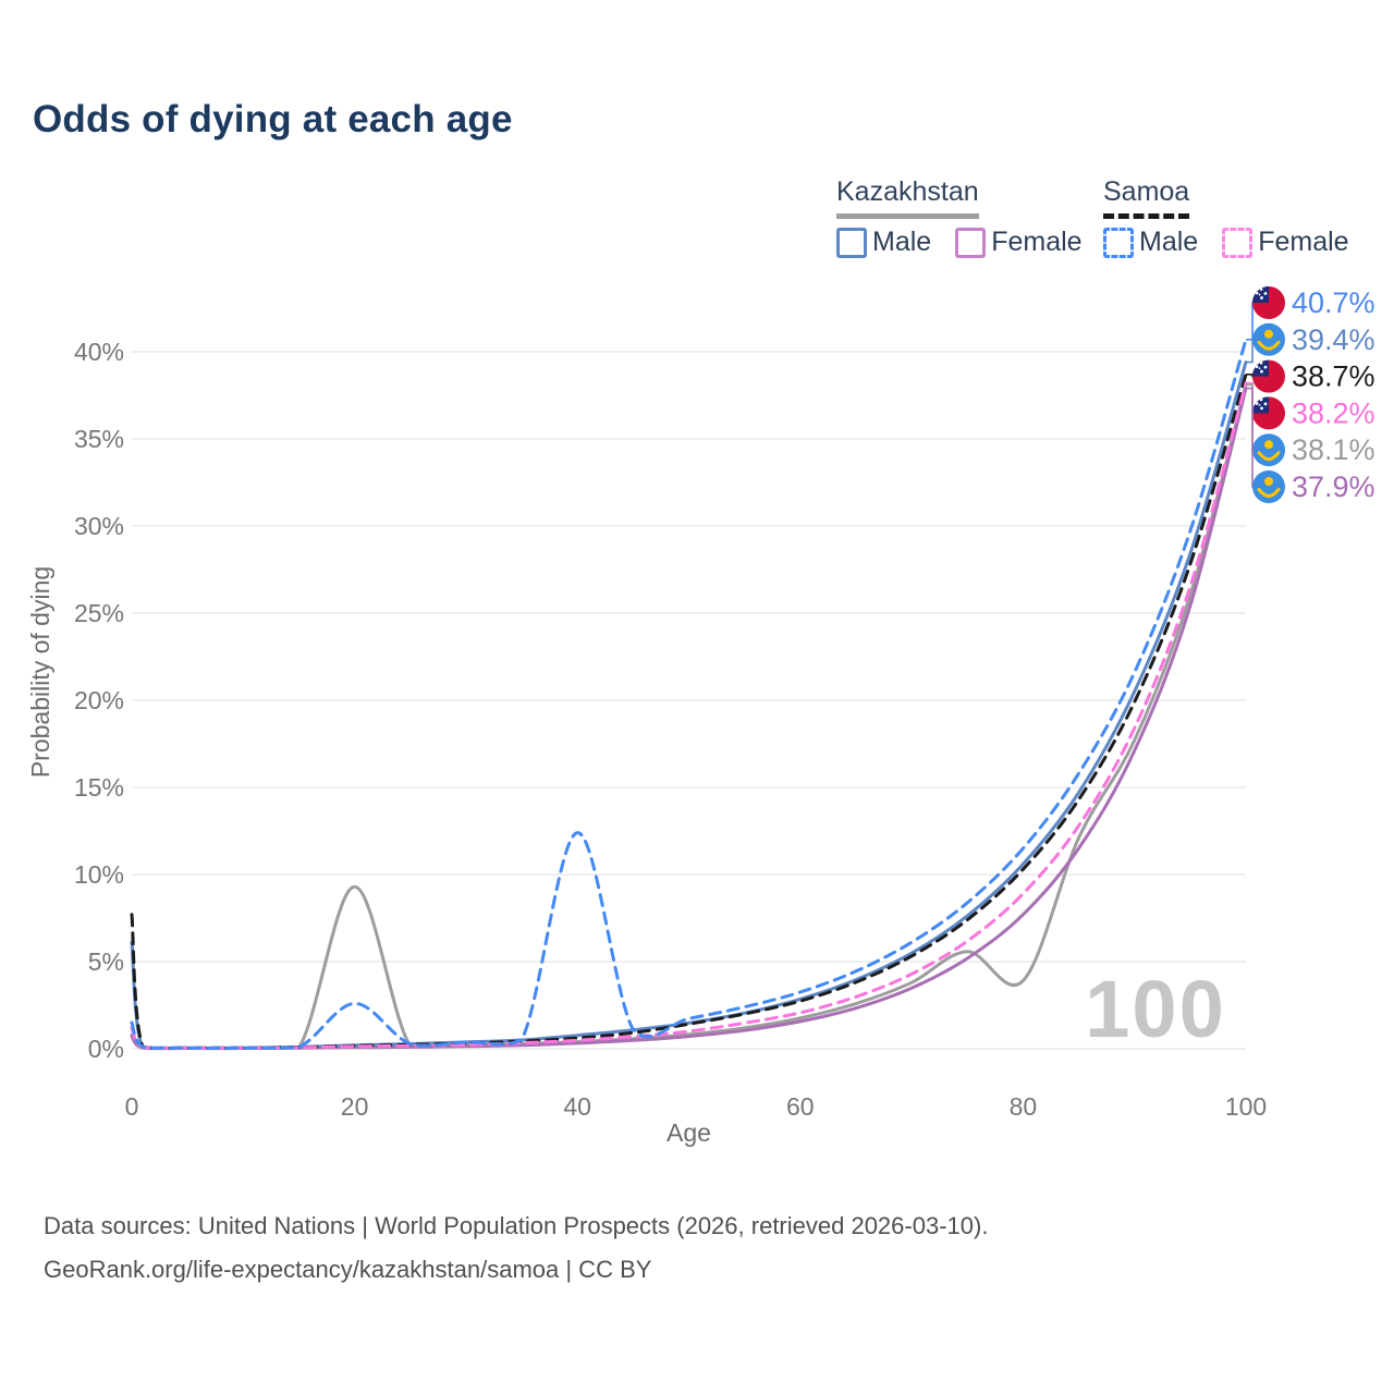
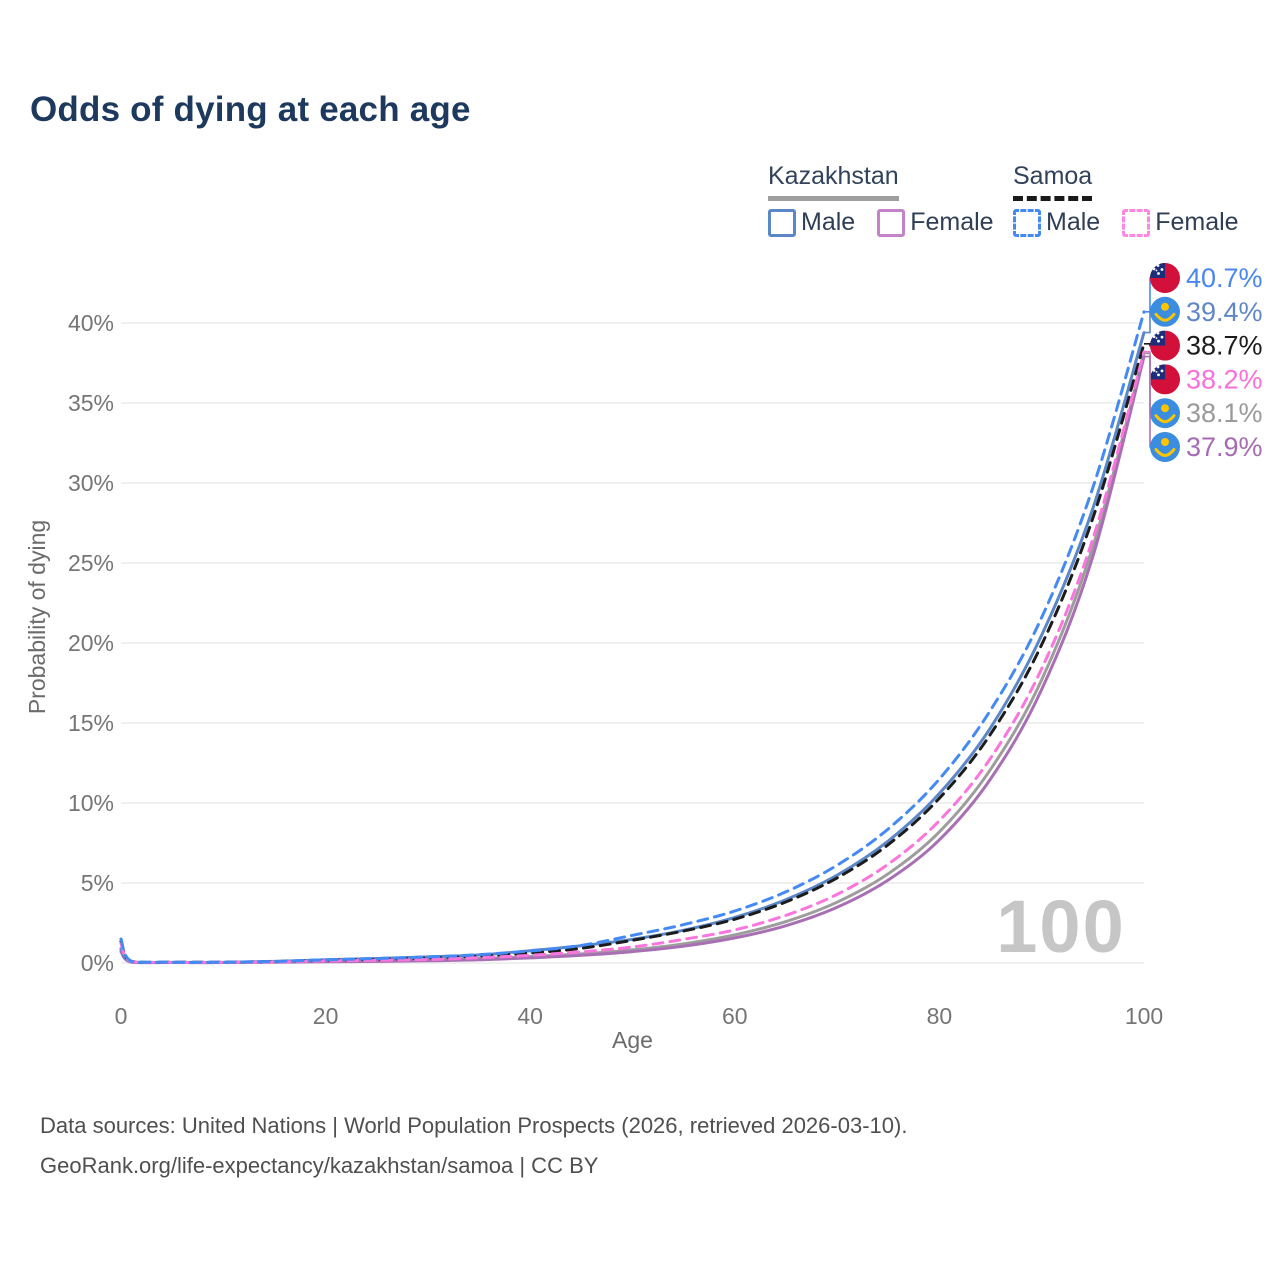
Kazakhstan Male/0: 6.1% -> 0.9%
Samoa/0: 7.7% -> 1.4%
Samoa Male/20: 2.6% -> 0.2%
Kazakhstan/20: 9.3% -> 0.1%
Samoa Male/40: 12.4% -> 0.8%
Kazakhstan/80: 3.9% -> 8.2%
